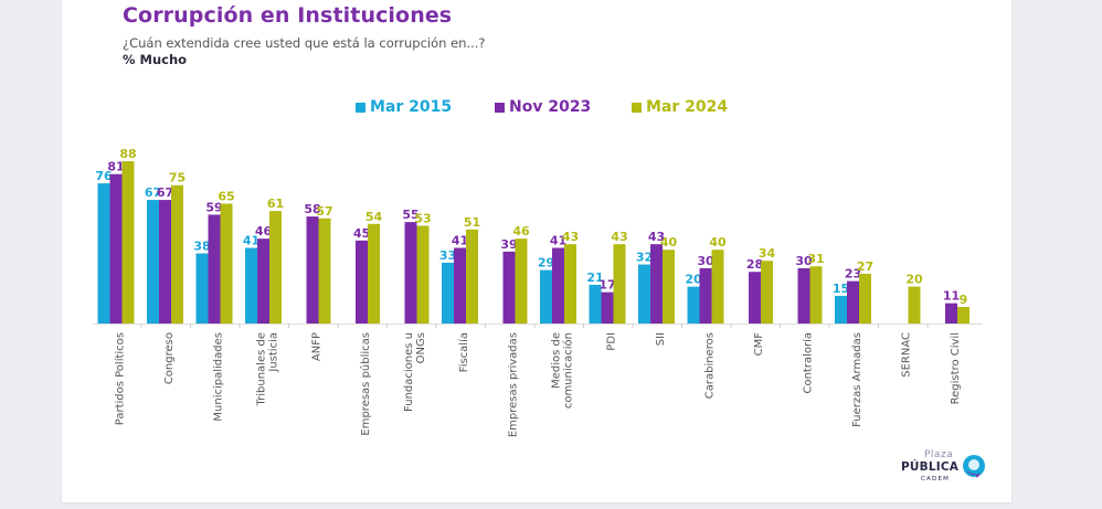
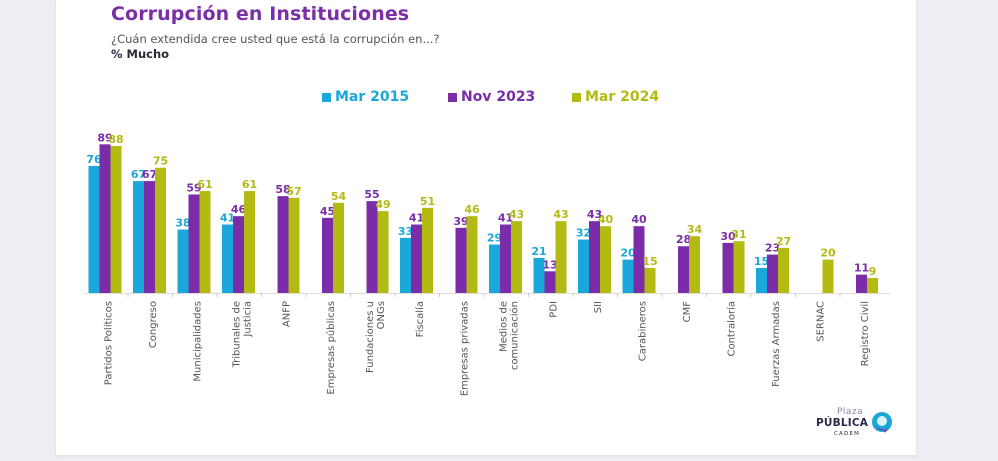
Nov 2023/Partidos Políticos: 81 -> 89
Mar 2024/Municipalidades: 65 -> 61
Mar 2024/Fundaciones u ONGs: 53 -> 49
Nov 2023/PDI: 17 -> 13
Nov 2023/Carabineros: 30 -> 40
Mar 2024/Carabineros: 40 -> 15
